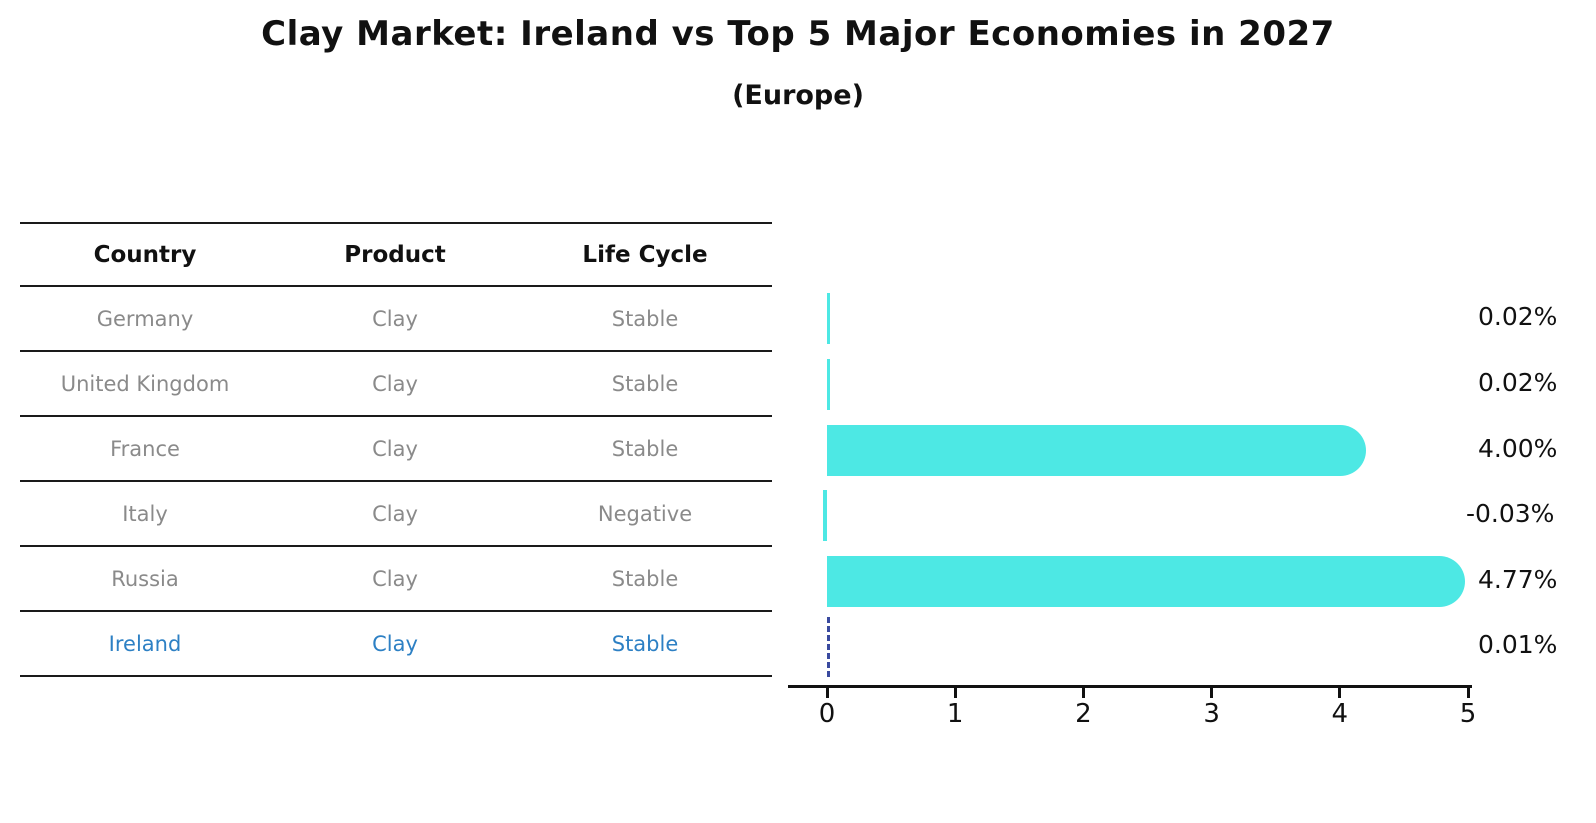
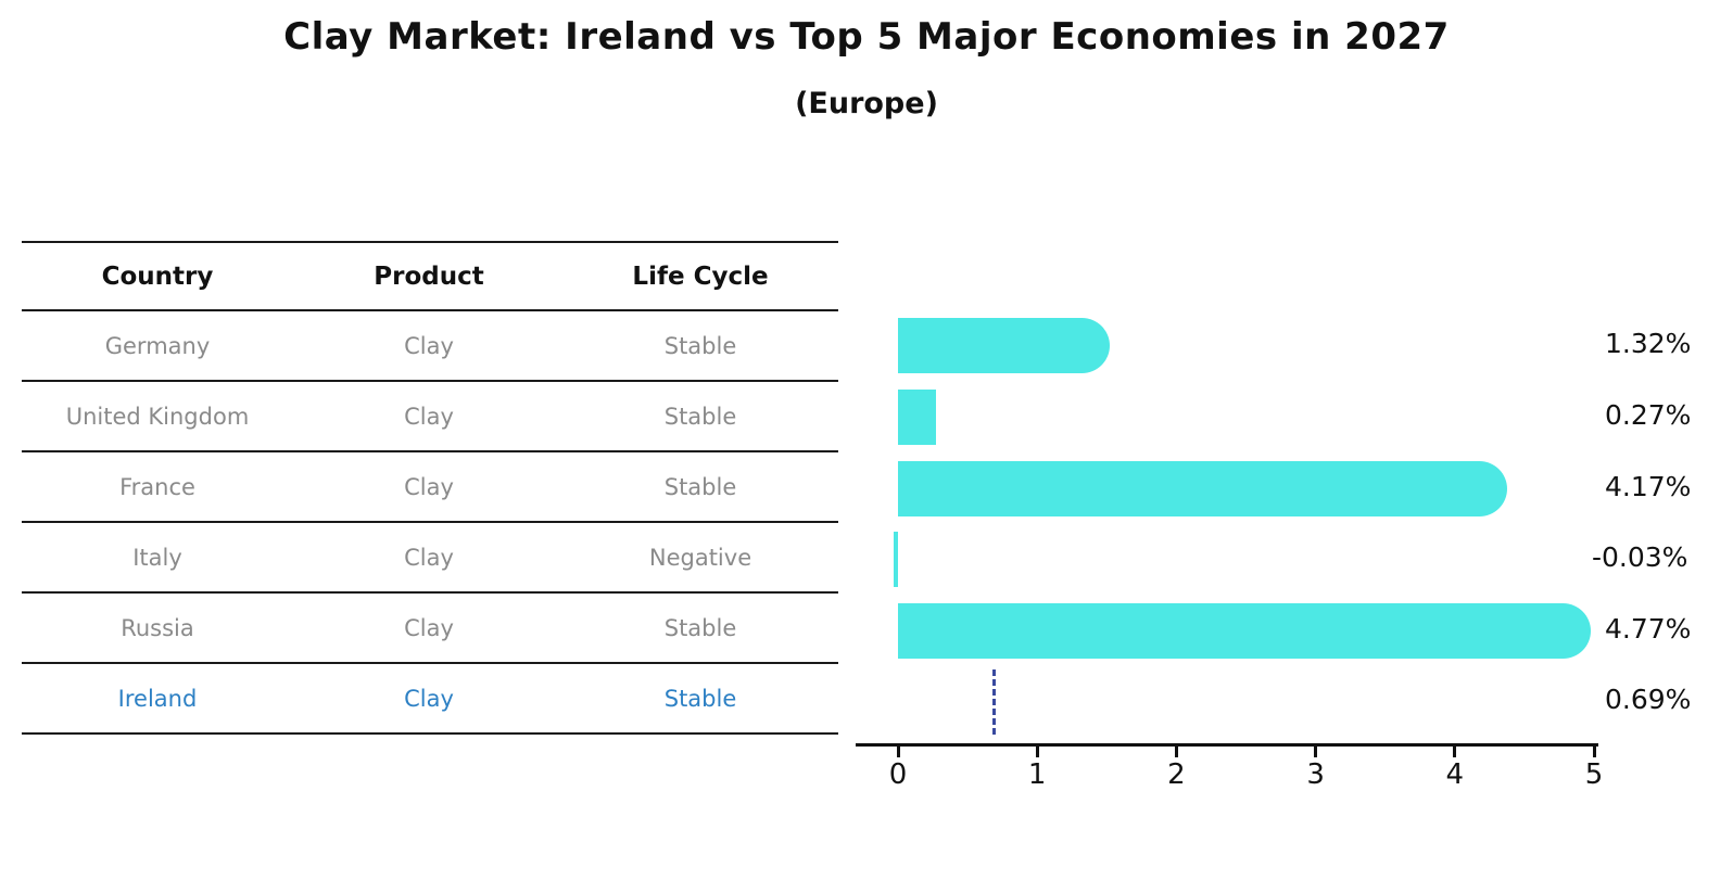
Germany: 0.02% -> 1.32%
United Kingdom: 0.02% -> 0.27%
France: 4.00% -> 4.17%
Ireland: 0.01% -> 0.69%
